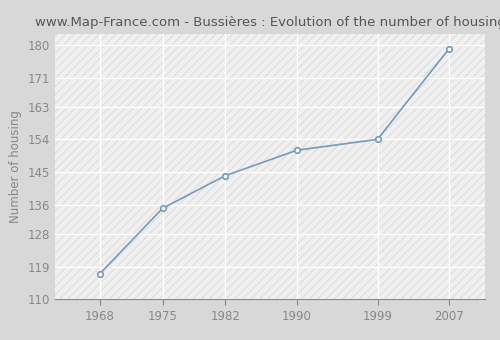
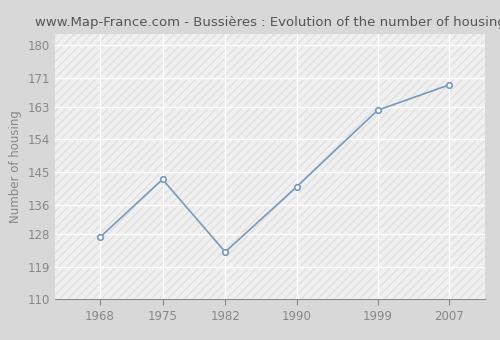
1968: 117 -> 127
1975: 135 -> 143
1982: 144 -> 123
1990: 151 -> 141
1999: 154 -> 162
2007: 179 -> 169
